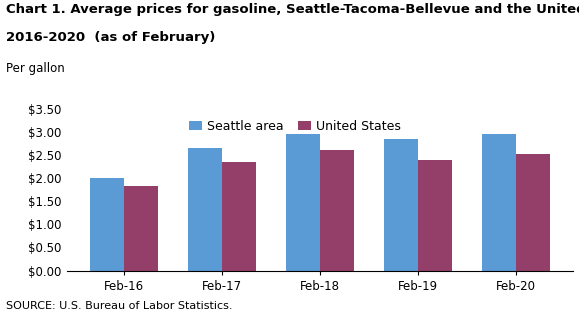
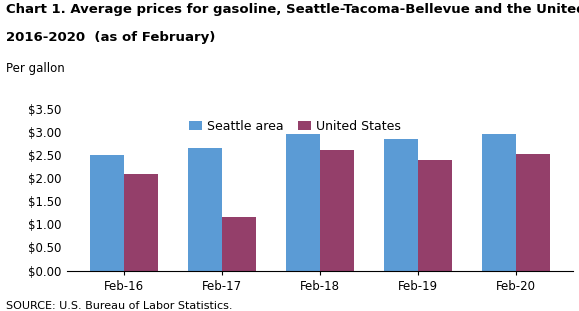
Seattle area/Feb-16: $2.01 -> $2.50
United States/Feb-16: $1.83 -> $2.10
United States/Feb-17: $2.35 -> $1.15
